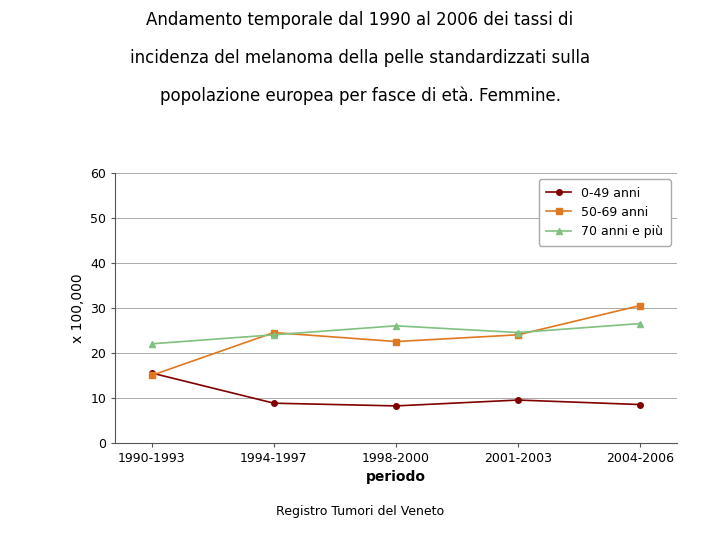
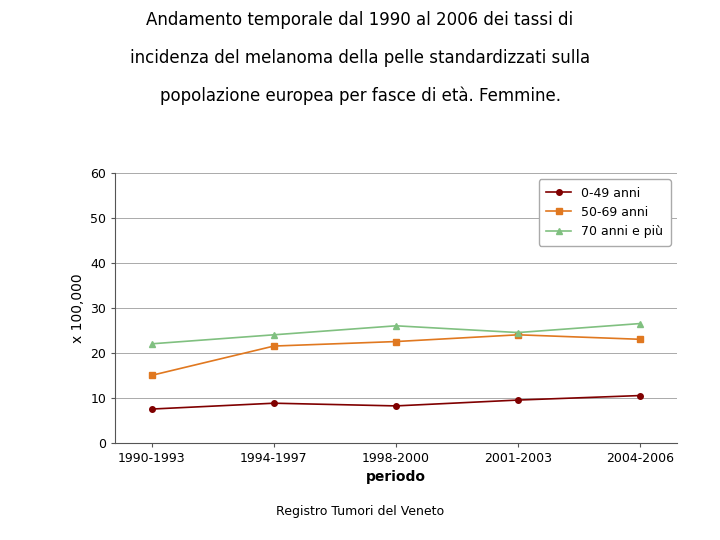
0-49 anni/1990-1993: 15.5 -> 7.5
50-69 anni/1994-1997: 24.5 -> 21.5
0-49 anni/2004-2006: 8.5 -> 10.5
50-69 anni/2004-2006: 30.5 -> 23.0
